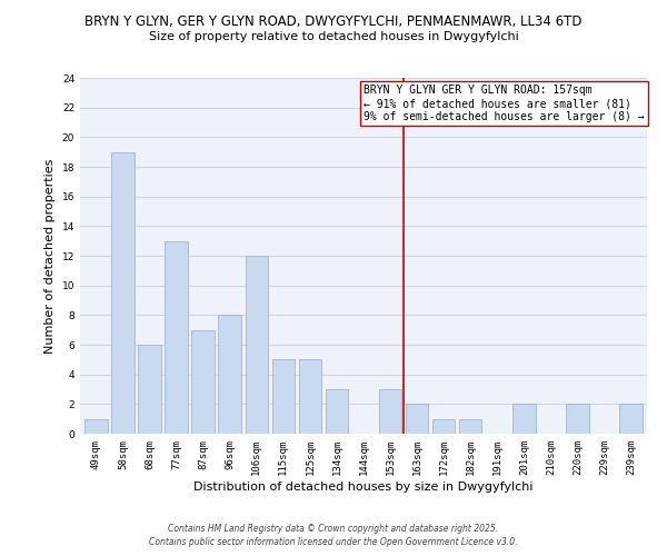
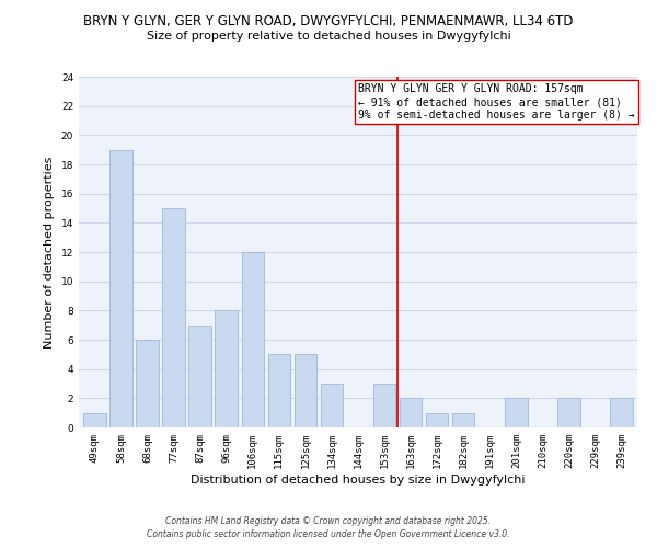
77sqm: 13 -> 15
